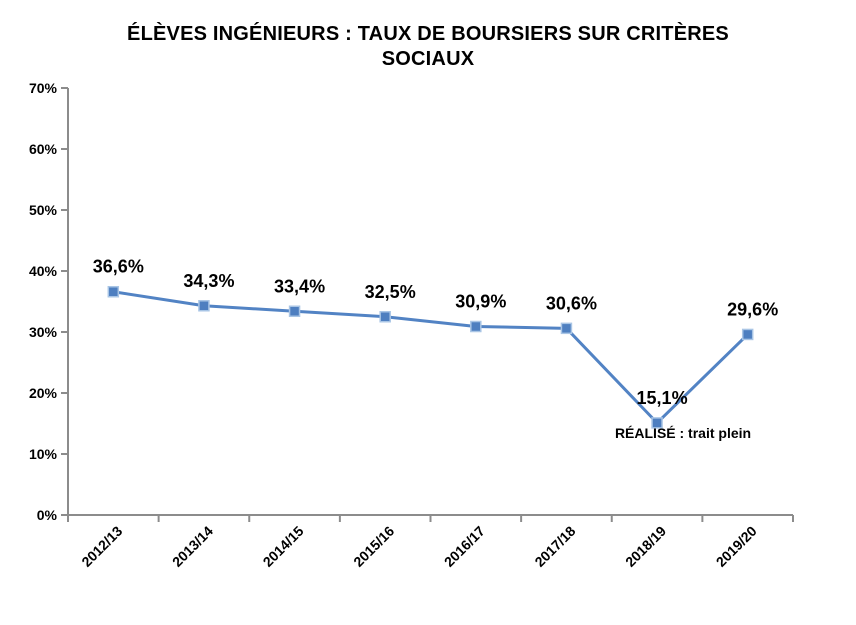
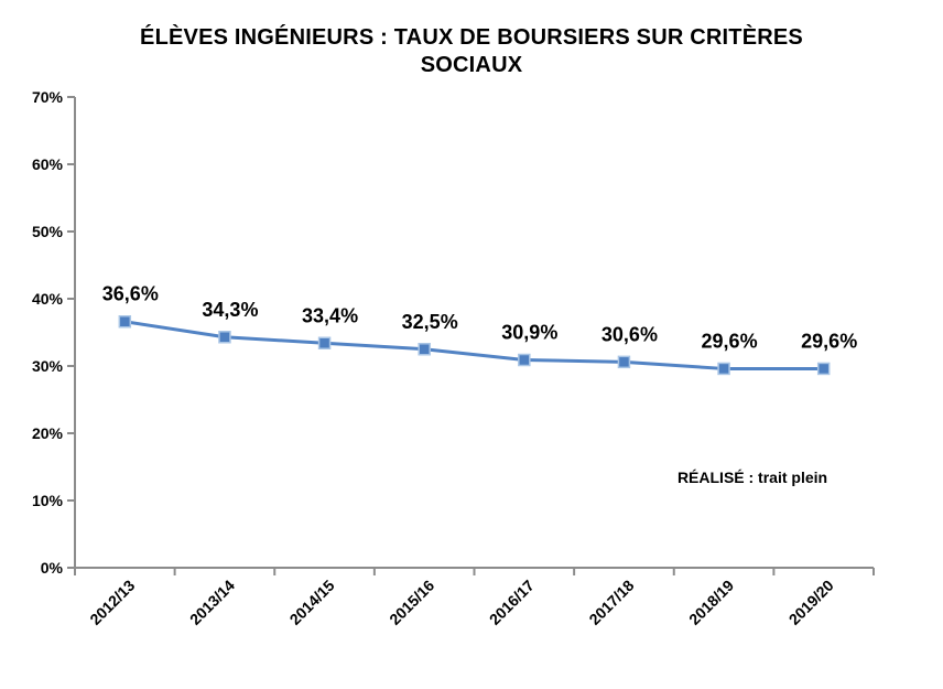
2018/19: 15,1% -> 29,6%
